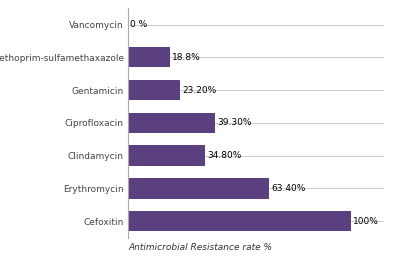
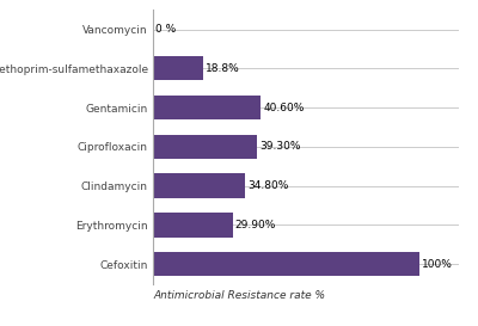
Gentamicin: 23.20% -> 40.60%
Erythromycin: 63.40% -> 29.90%
